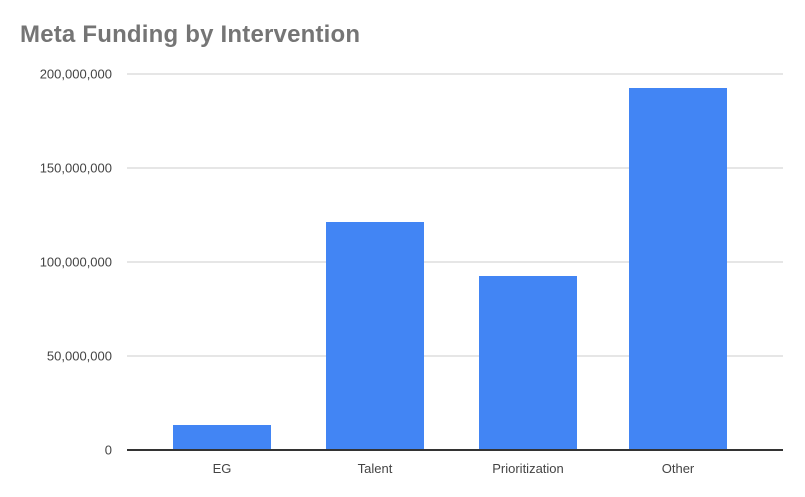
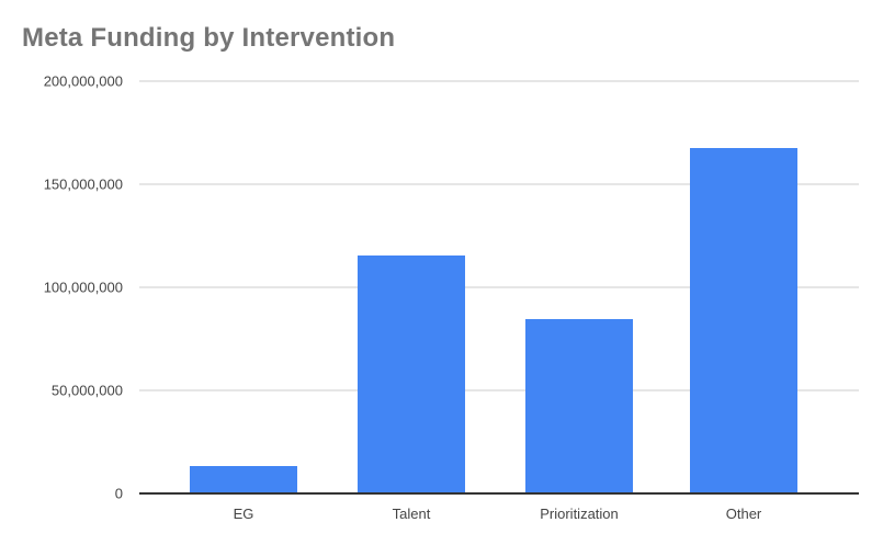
Talent: 121000000 -> 115000000
Prioritization: 92000000 -> 84000000
Other: 192000000 -> 167000000
